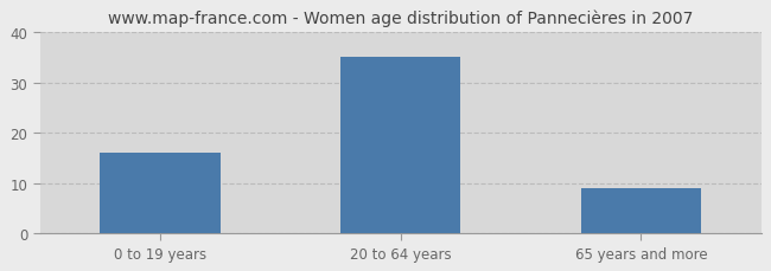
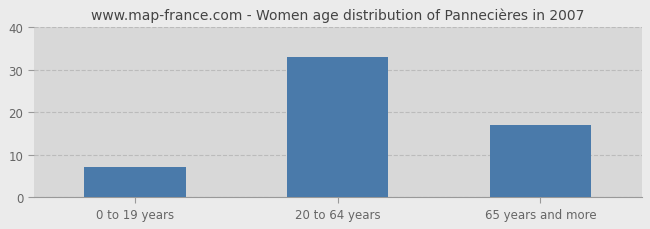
0 to 19 years: 16 -> 7
20 to 64 years: 35 -> 33
65 years and more: 9 -> 17
